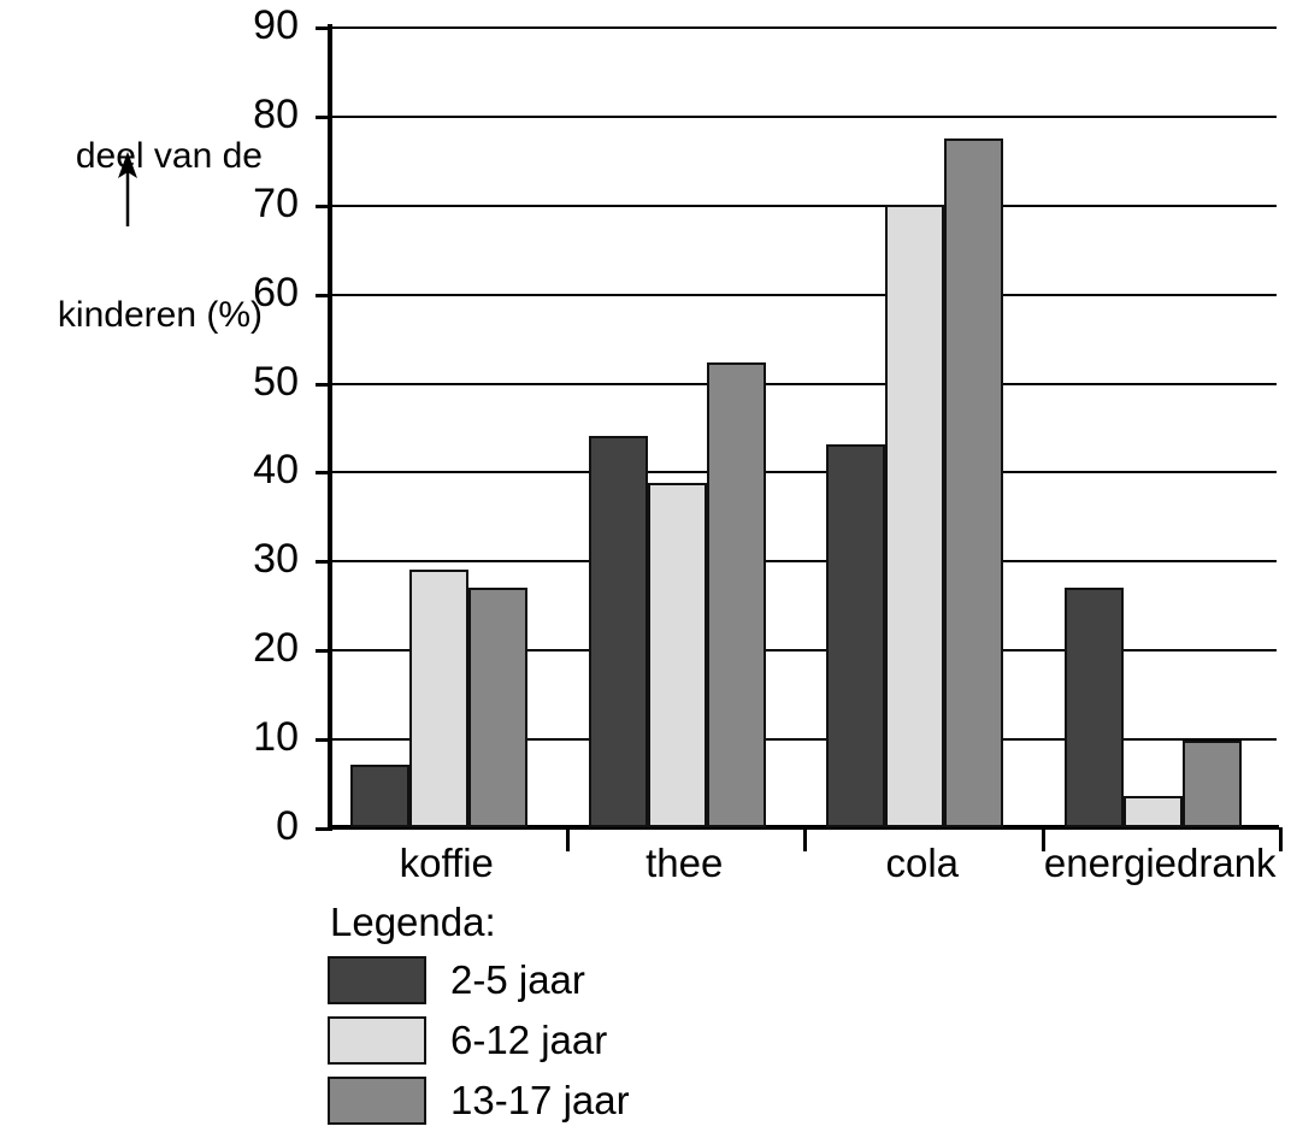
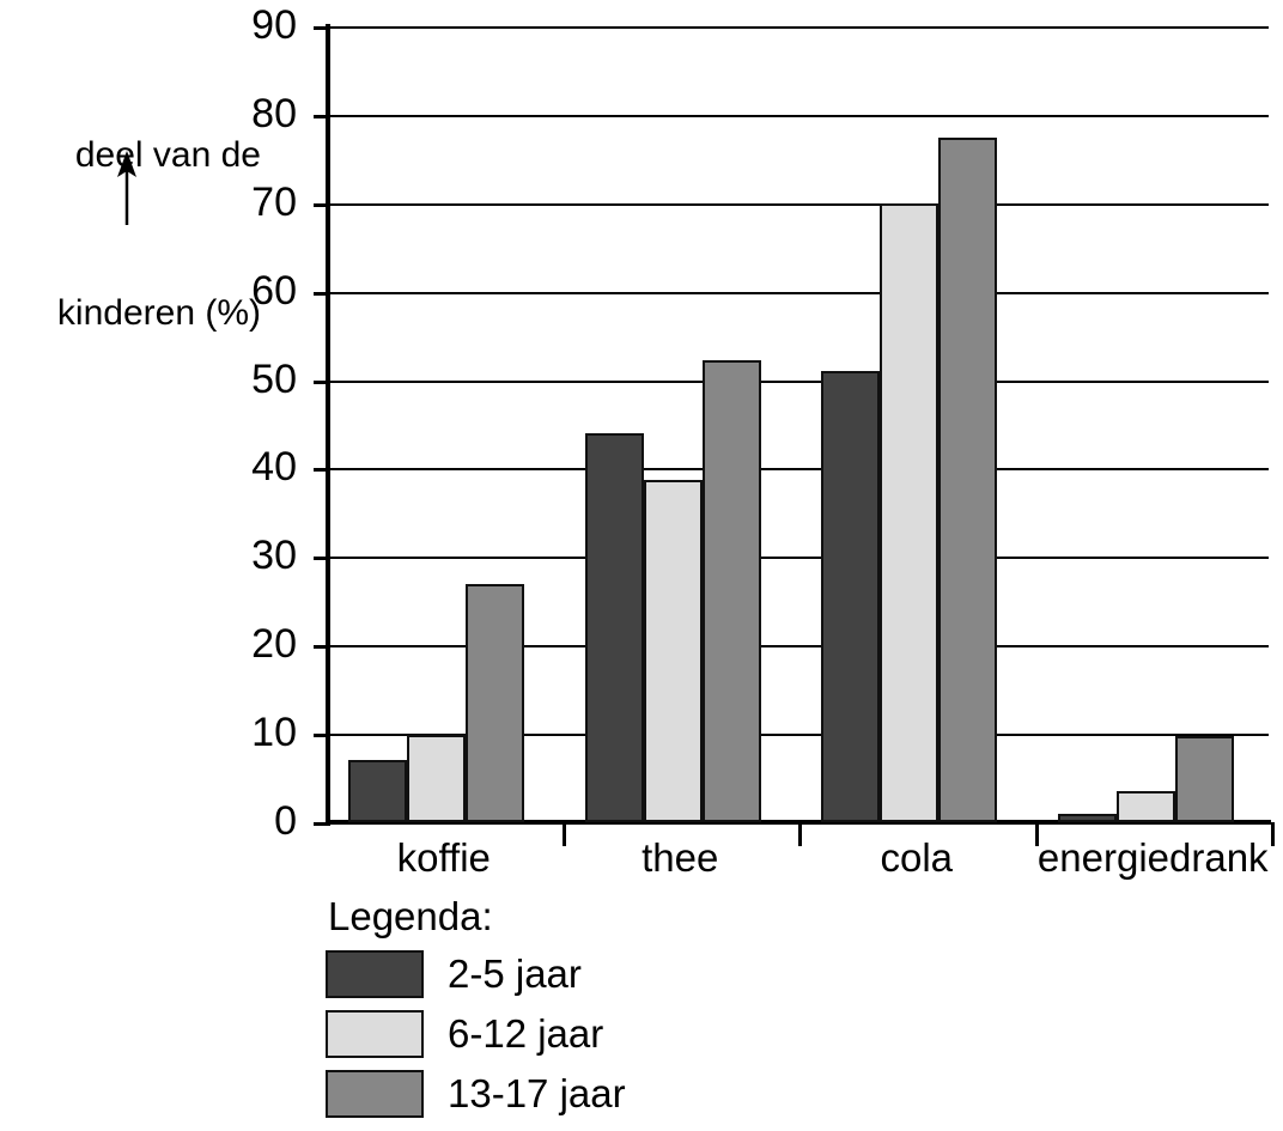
6-12 jaar/koffie: 29 -> 10
2-5 jaar/cola: 43 -> 51
2-5 jaar/energiedrank: 27 -> 1
